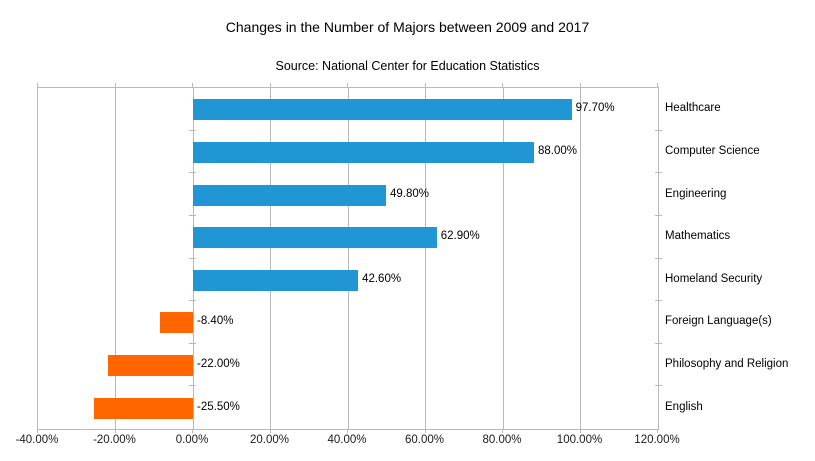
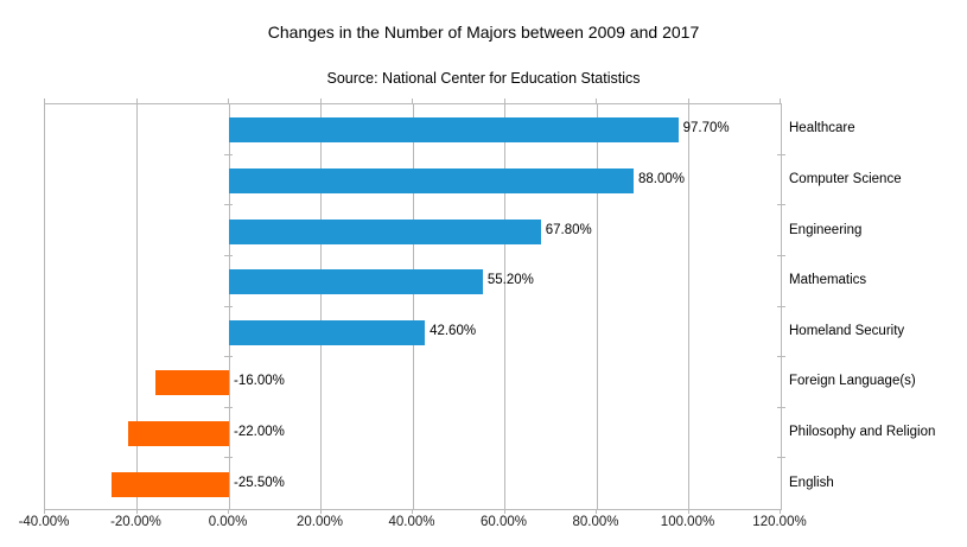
Engineering: 49.80% -> 67.80%
Mathematics: 62.90% -> 55.20%
Foreign Language(s): -8.40% -> -16.00%
